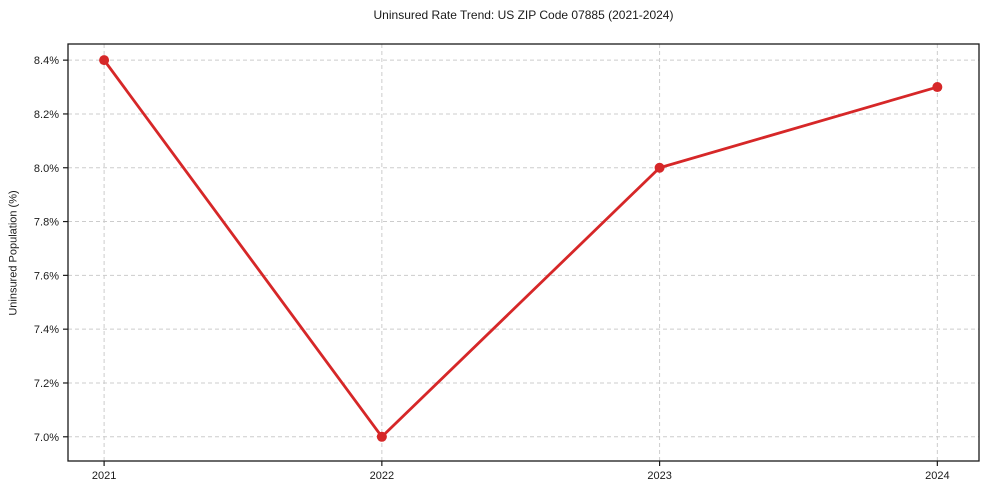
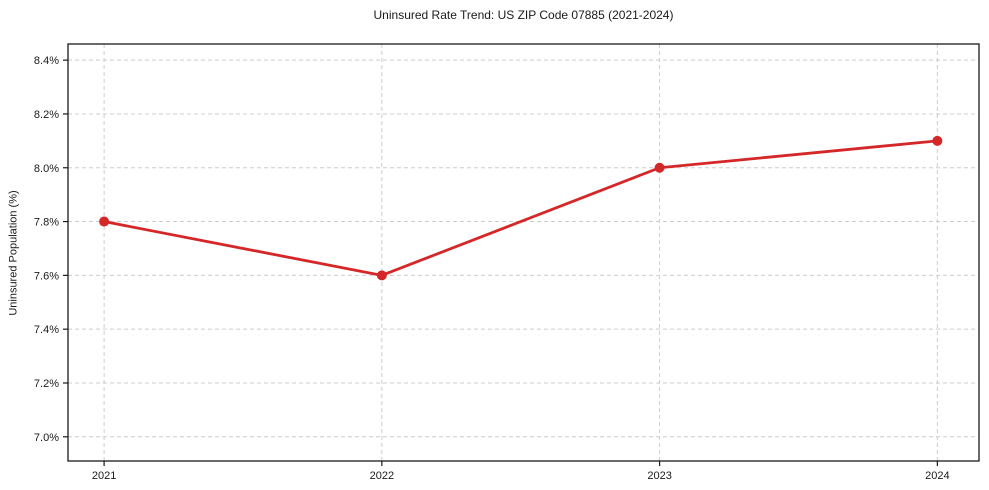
2021: 8.4% -> 7.8%
2022: 7.0% -> 7.6%
2024: 8.3% -> 8.1%
